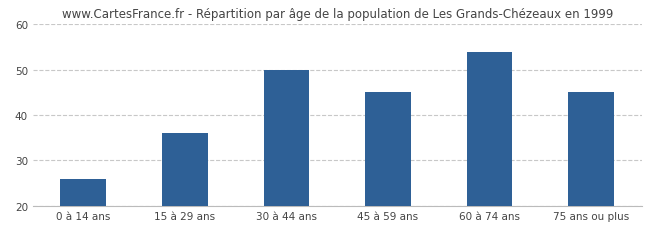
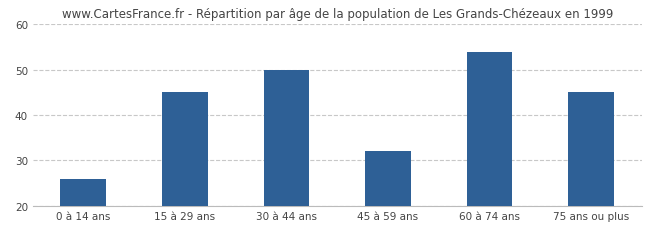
15 à 29 ans: 36 -> 45
45 à 59 ans: 45 -> 32
